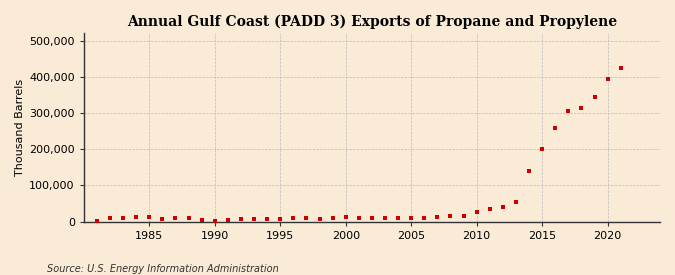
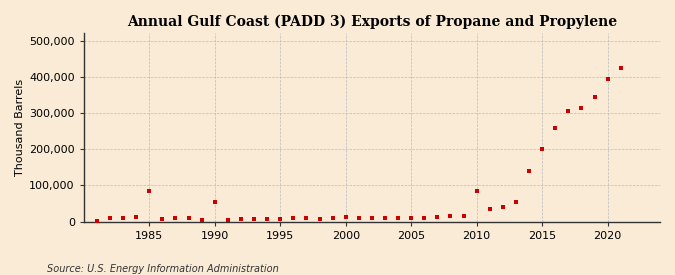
1985: 13,000 -> 85,000
1990: 3,000 -> 55,000
2010: 28,000 -> 85,000
